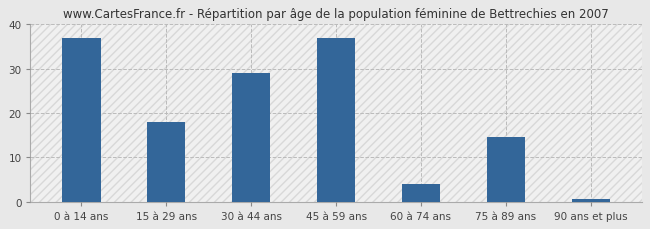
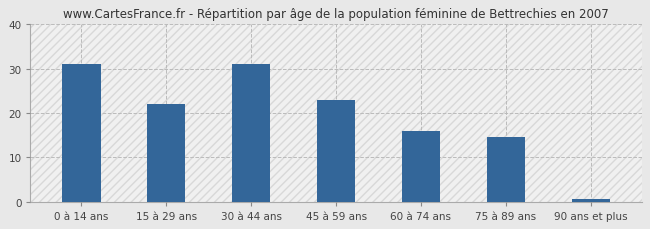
0 à 14 ans: 37.0 -> 31.0
15 à 29 ans: 18.0 -> 22.0
30 à 44 ans: 29.0 -> 31.0
45 à 59 ans: 37.0 -> 23.0
60 à 74 ans: 4.0 -> 16.0
